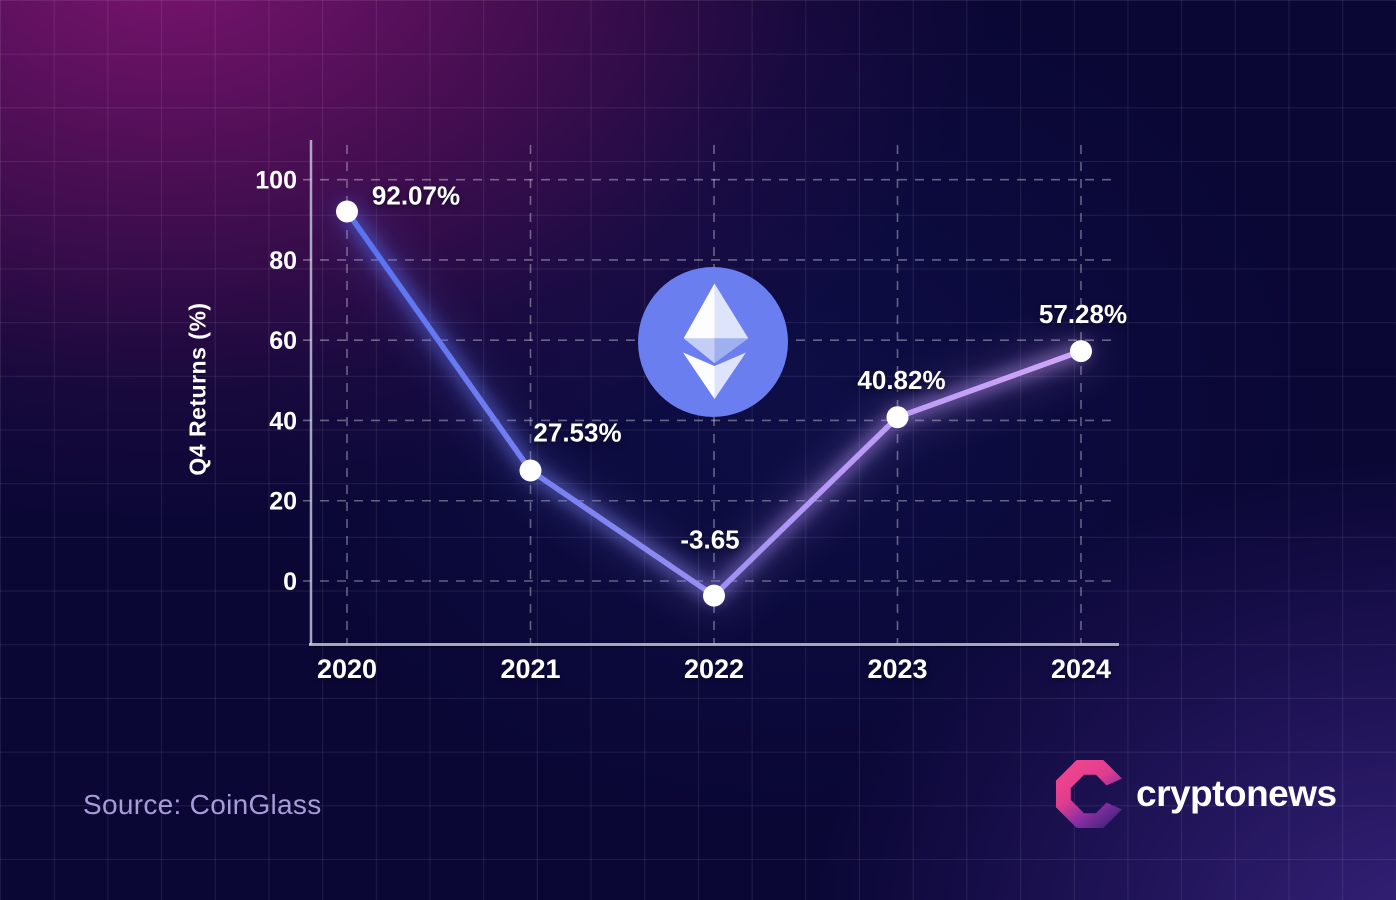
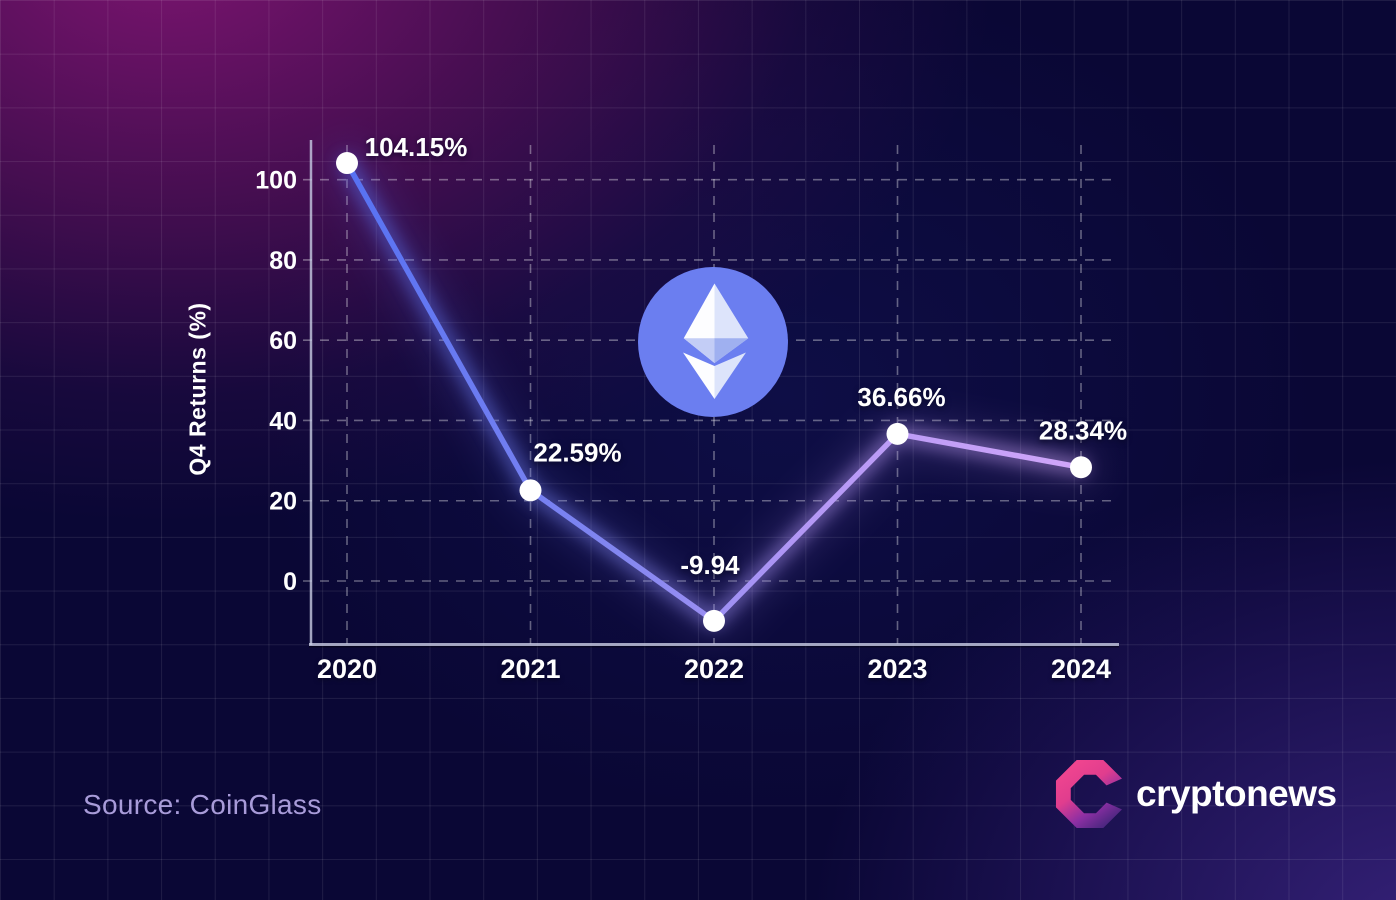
2020: 92.07% -> 104.15%
2021: 27.53% -> 22.59%
2022: -3.65 -> -9.94
2023: 40.82% -> 36.66%
2024: 57.28% -> 28.34%
